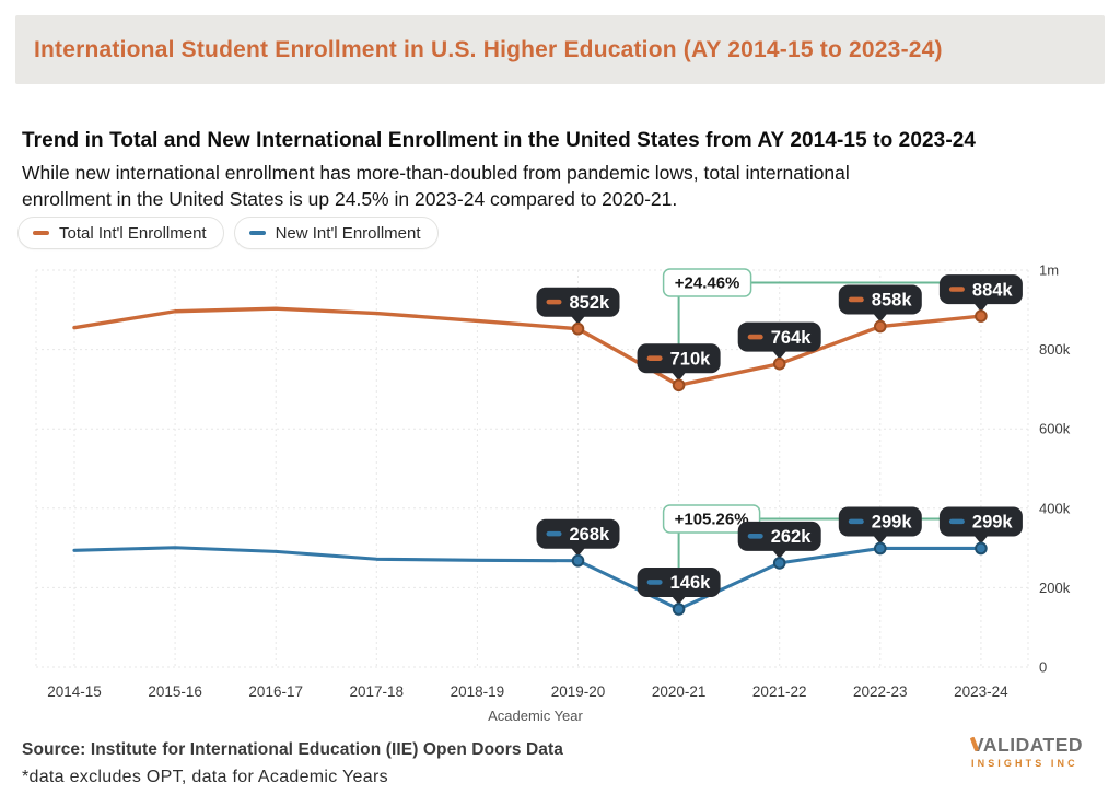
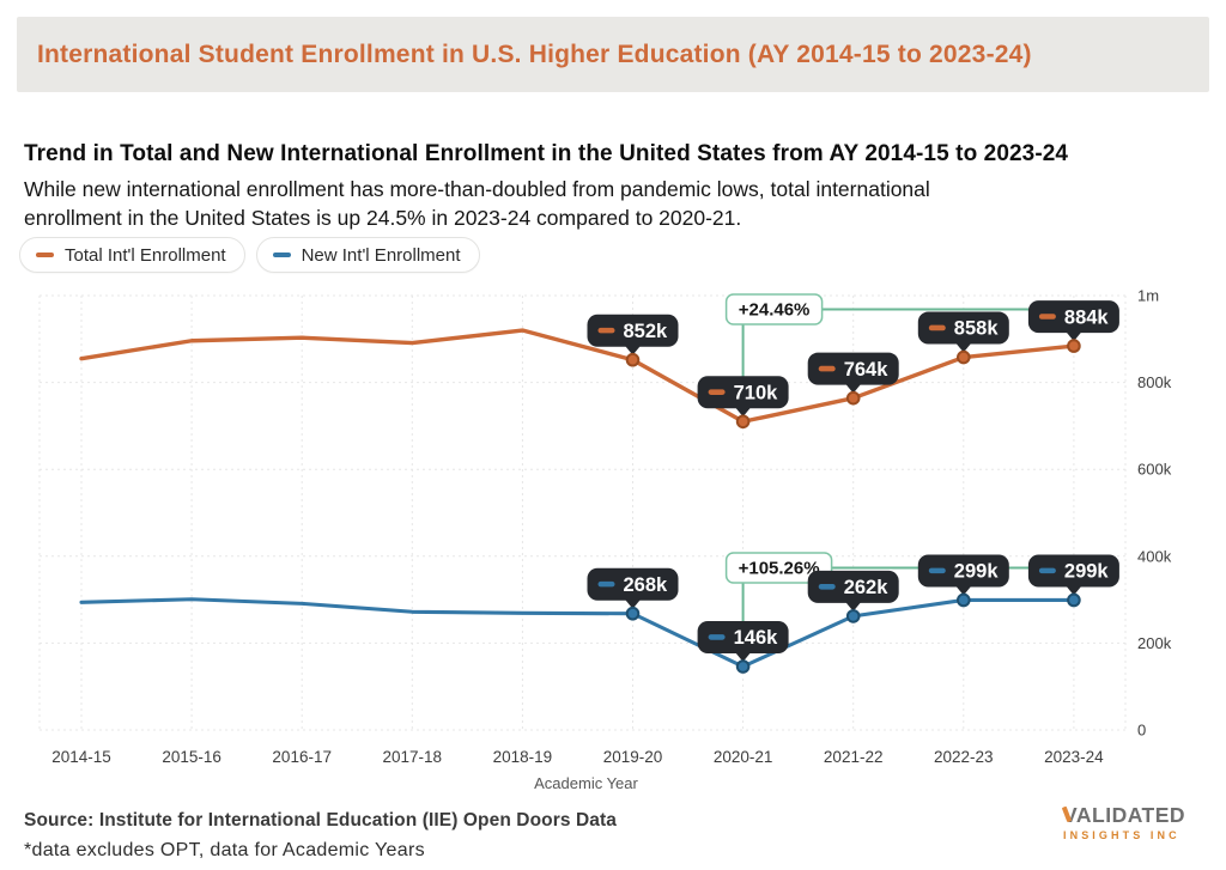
Total Int'l Enrollment/2018-19: 870k -> 920k
